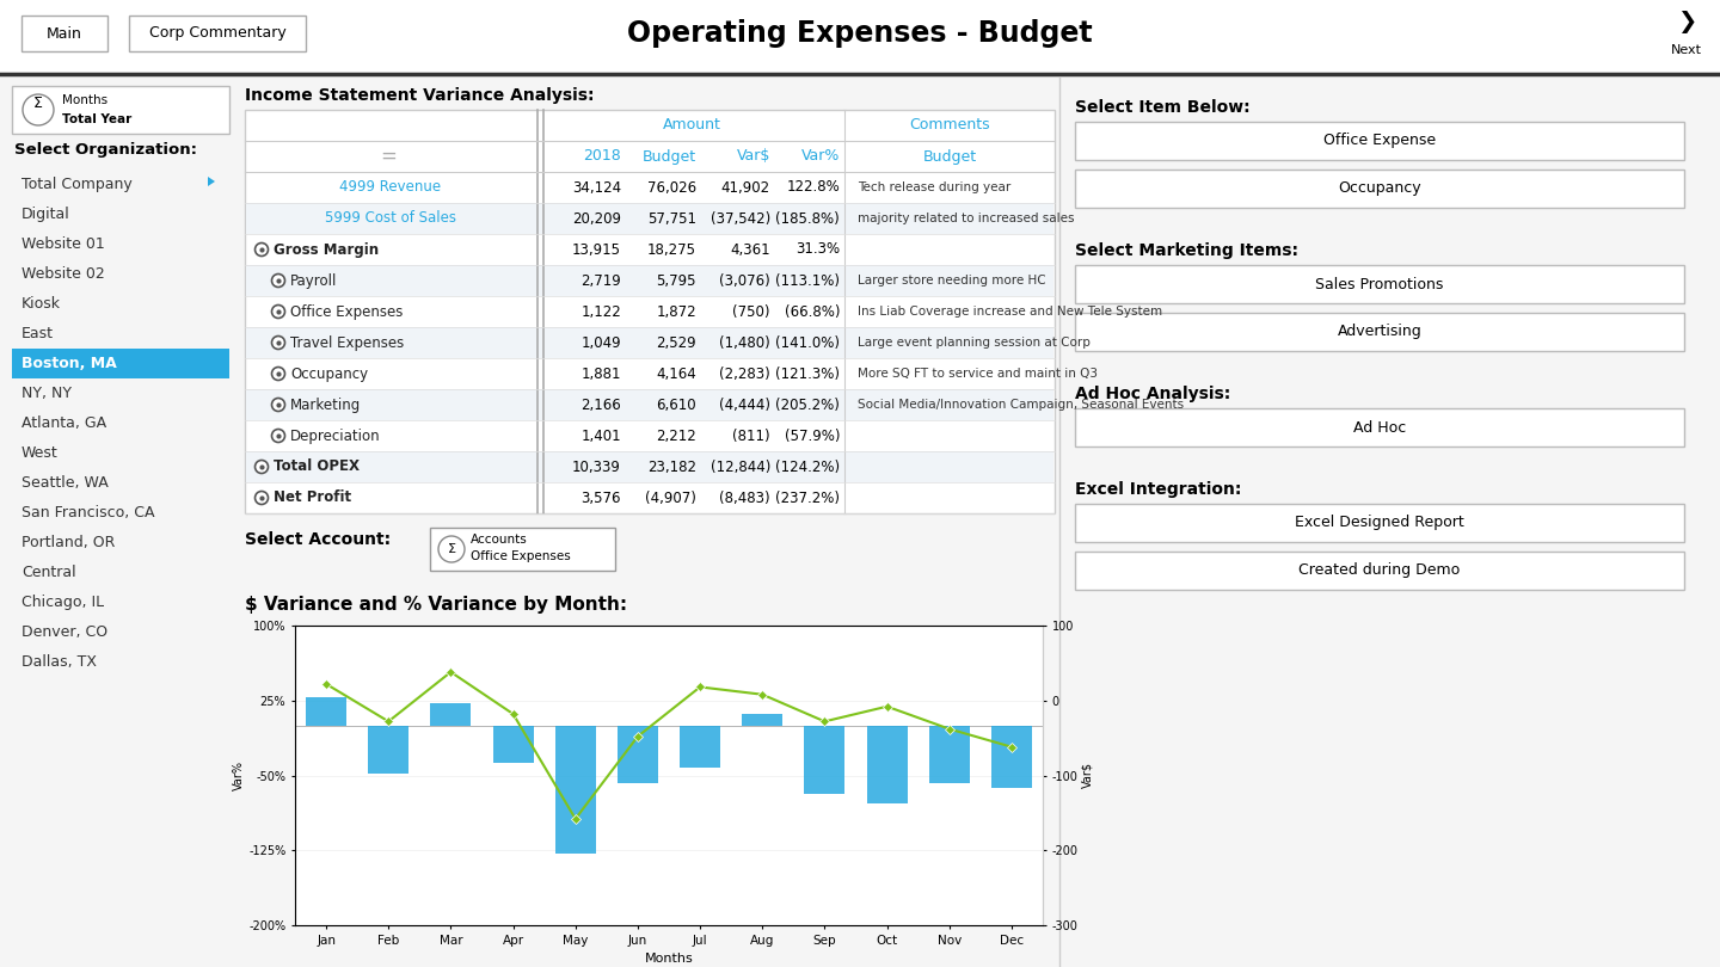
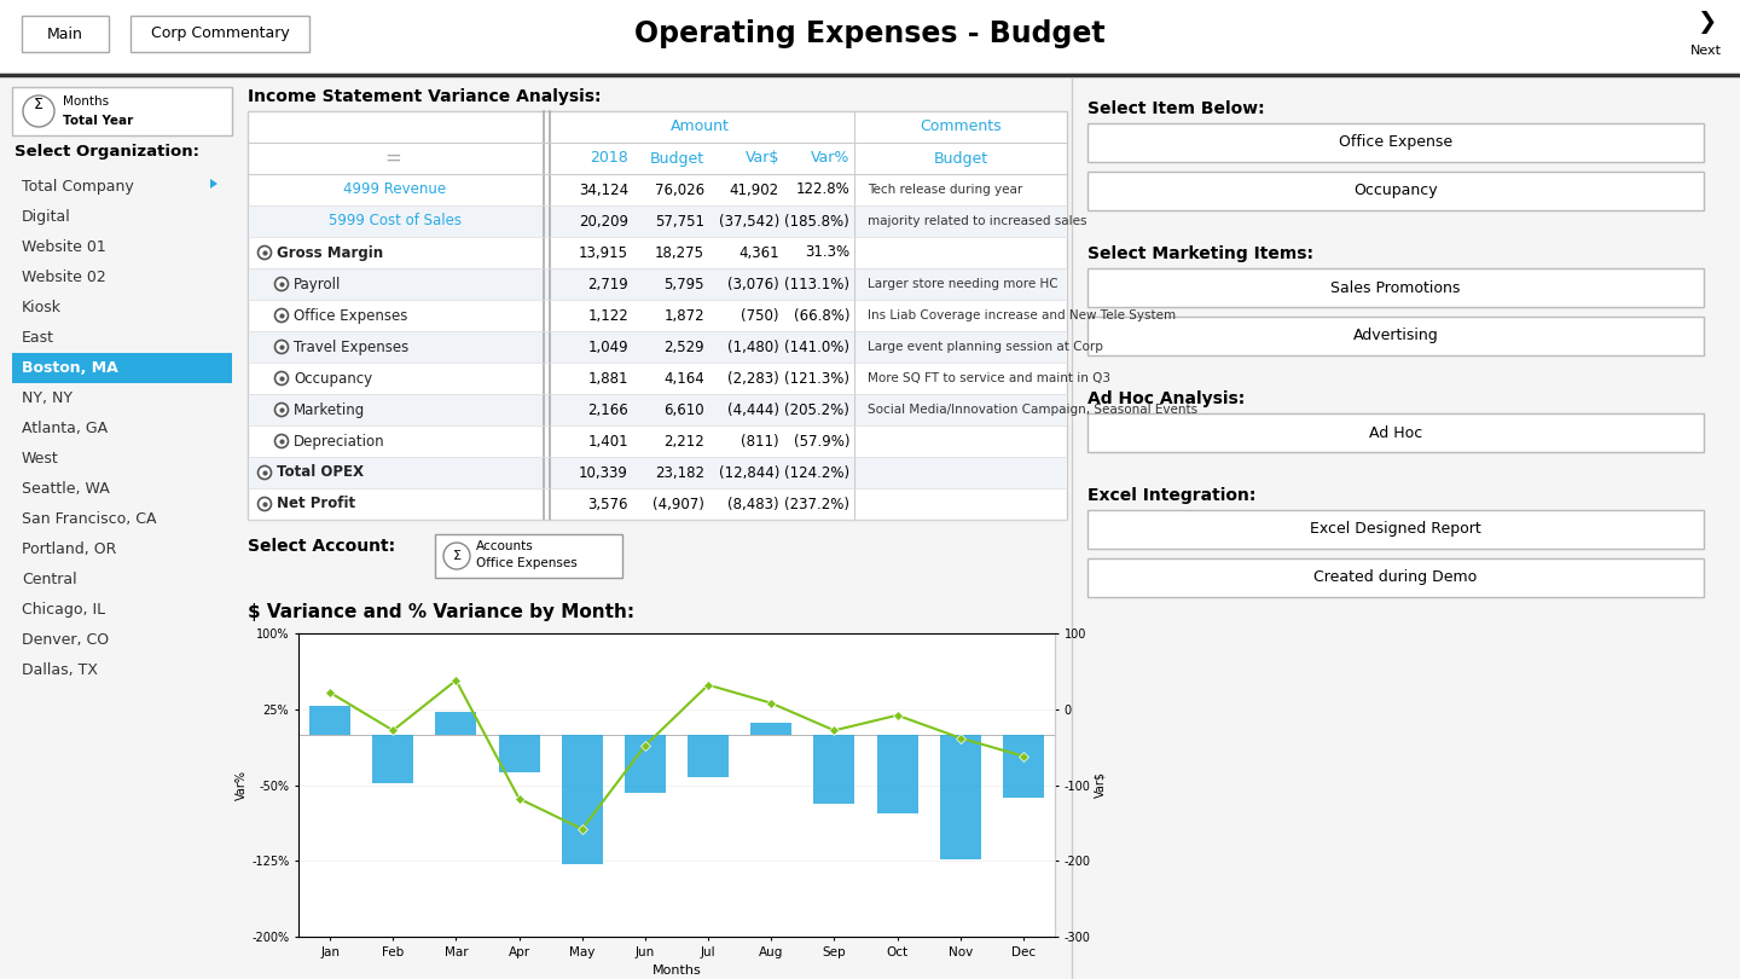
Var$/Apr: -18 -> -118
Var$/Jul: 18 -> 32
Var%/Nov: -58% -> -124%
